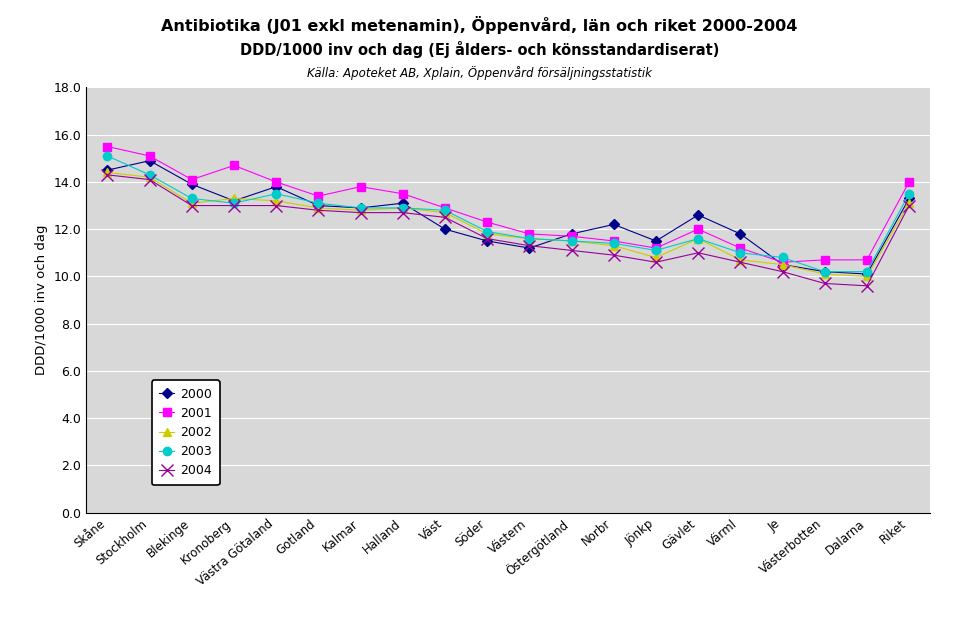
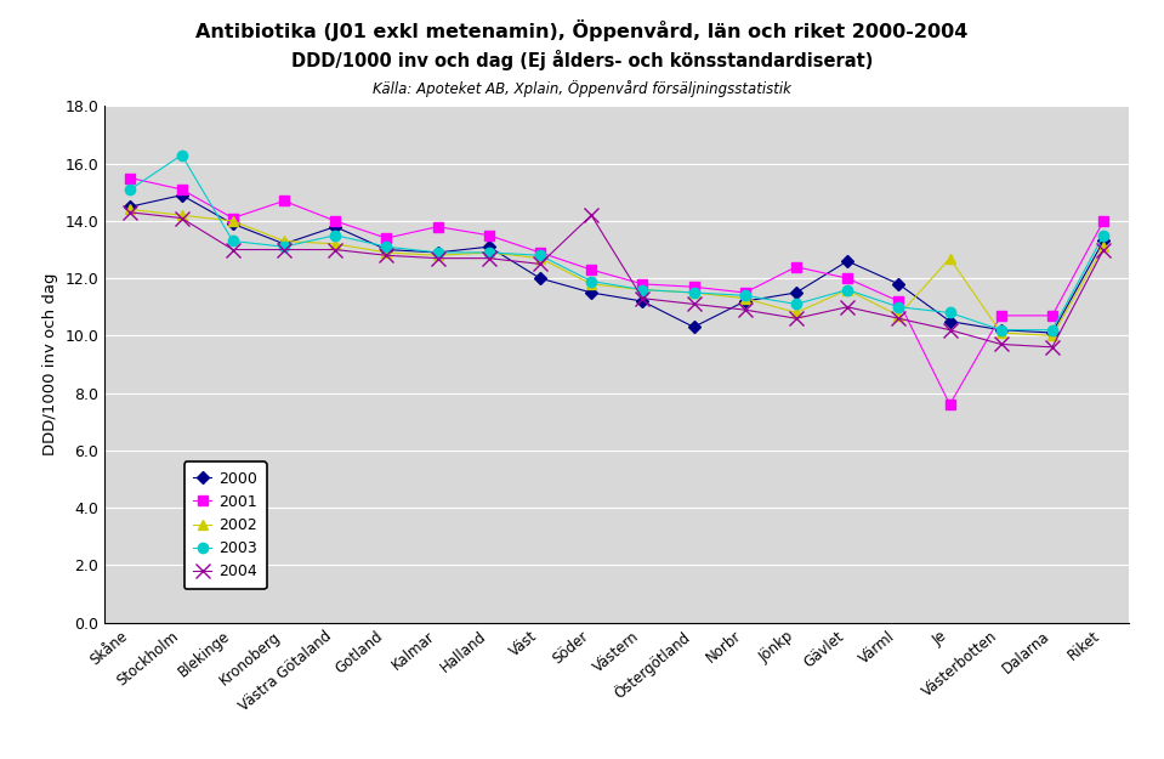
2003/Stockholm: 14.3 -> 16.3
2002/Blekinge: 13.1 -> 14.0
2004/Söder: 11.6 -> 14.2
2000/Östergötland: 11.8 -> 10.3
2000/Norbr: 12.2 -> 11.2
2001/Jönkp: 11.2 -> 12.4
2001/Je: 10.6 -> 7.6
2002/Je: 10.5 -> 12.7
